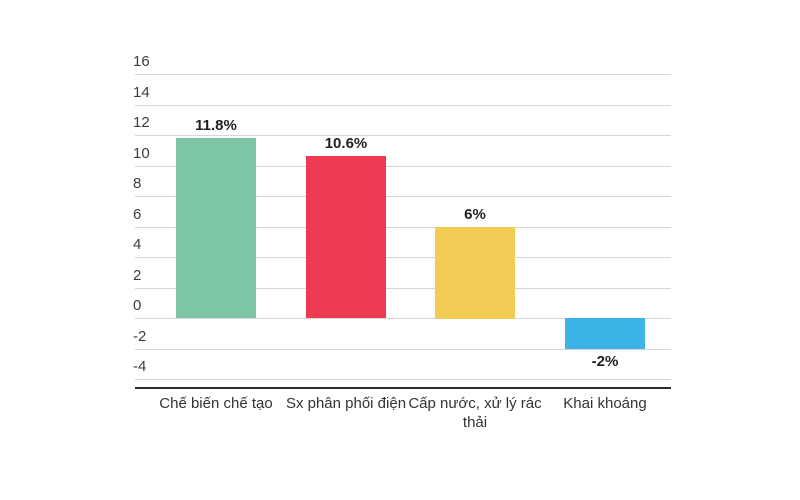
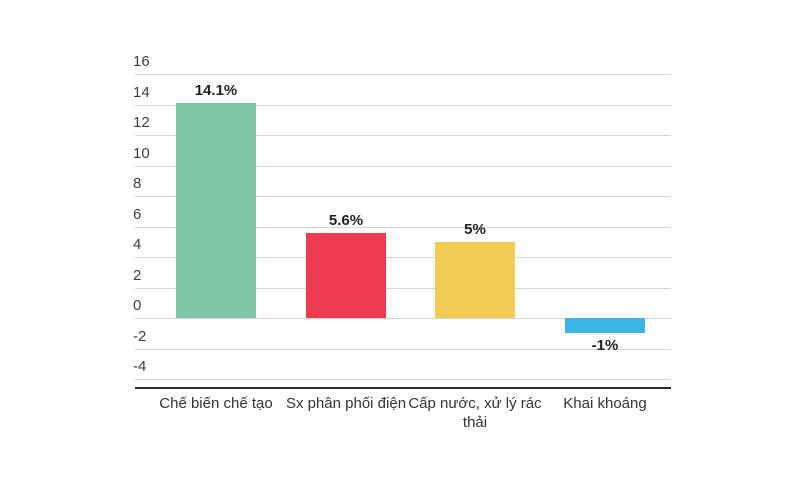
Chế biến chế tạo: 11.8% -> 14.1%
Sx phân phối điện: 10.6% -> 5.6%
Cấp nước, xử lý rác thải: 6% -> 5%
Khai khoáng: -2% -> -1%
